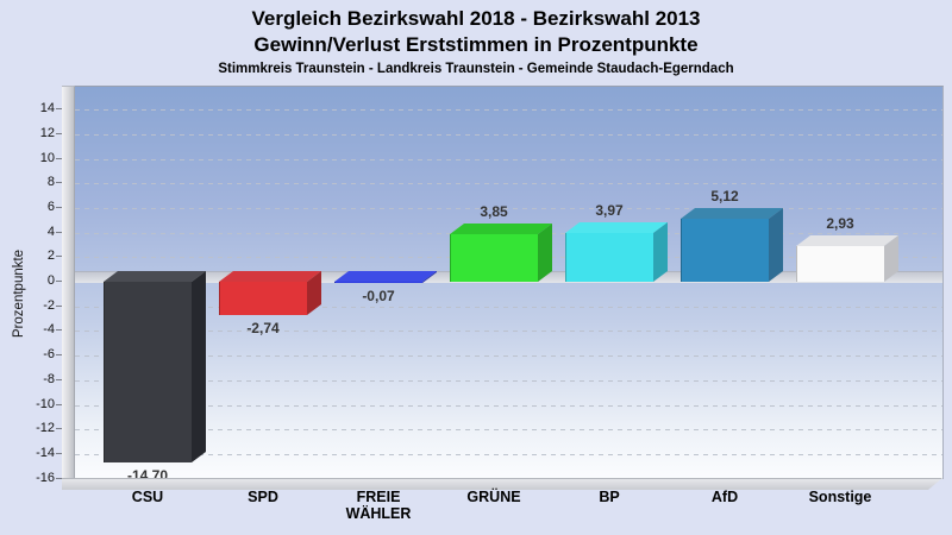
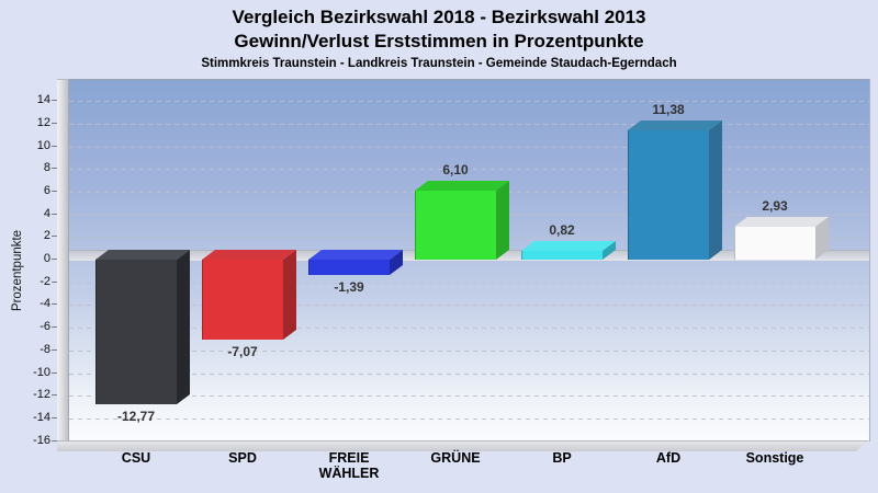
CSU: -14,70 -> -12,77
SPD: -2,74 -> -7,07
FREIE WÄHLER: -0,07 -> -1,39
GRÜNE: 3,85 -> 6,10
BP: 3,97 -> 0,82
AfD: 5,12 -> 11,38
